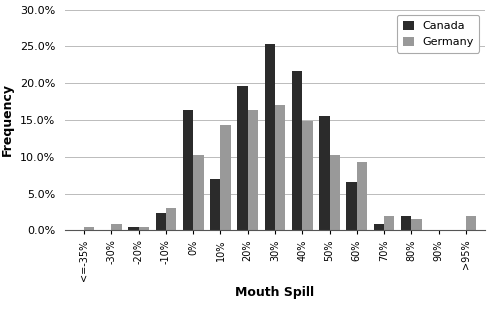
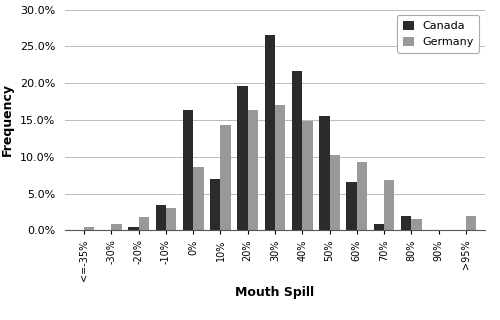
Germany/-20%: 0.4% -> 1.8%
Canada/-10%: 2.4% -> 3.4%
Germany/0%: 10.3% -> 8.6%
Canada/30%: 25.3% -> 26.6%
Germany/70%: 1.9% -> 6.8%
